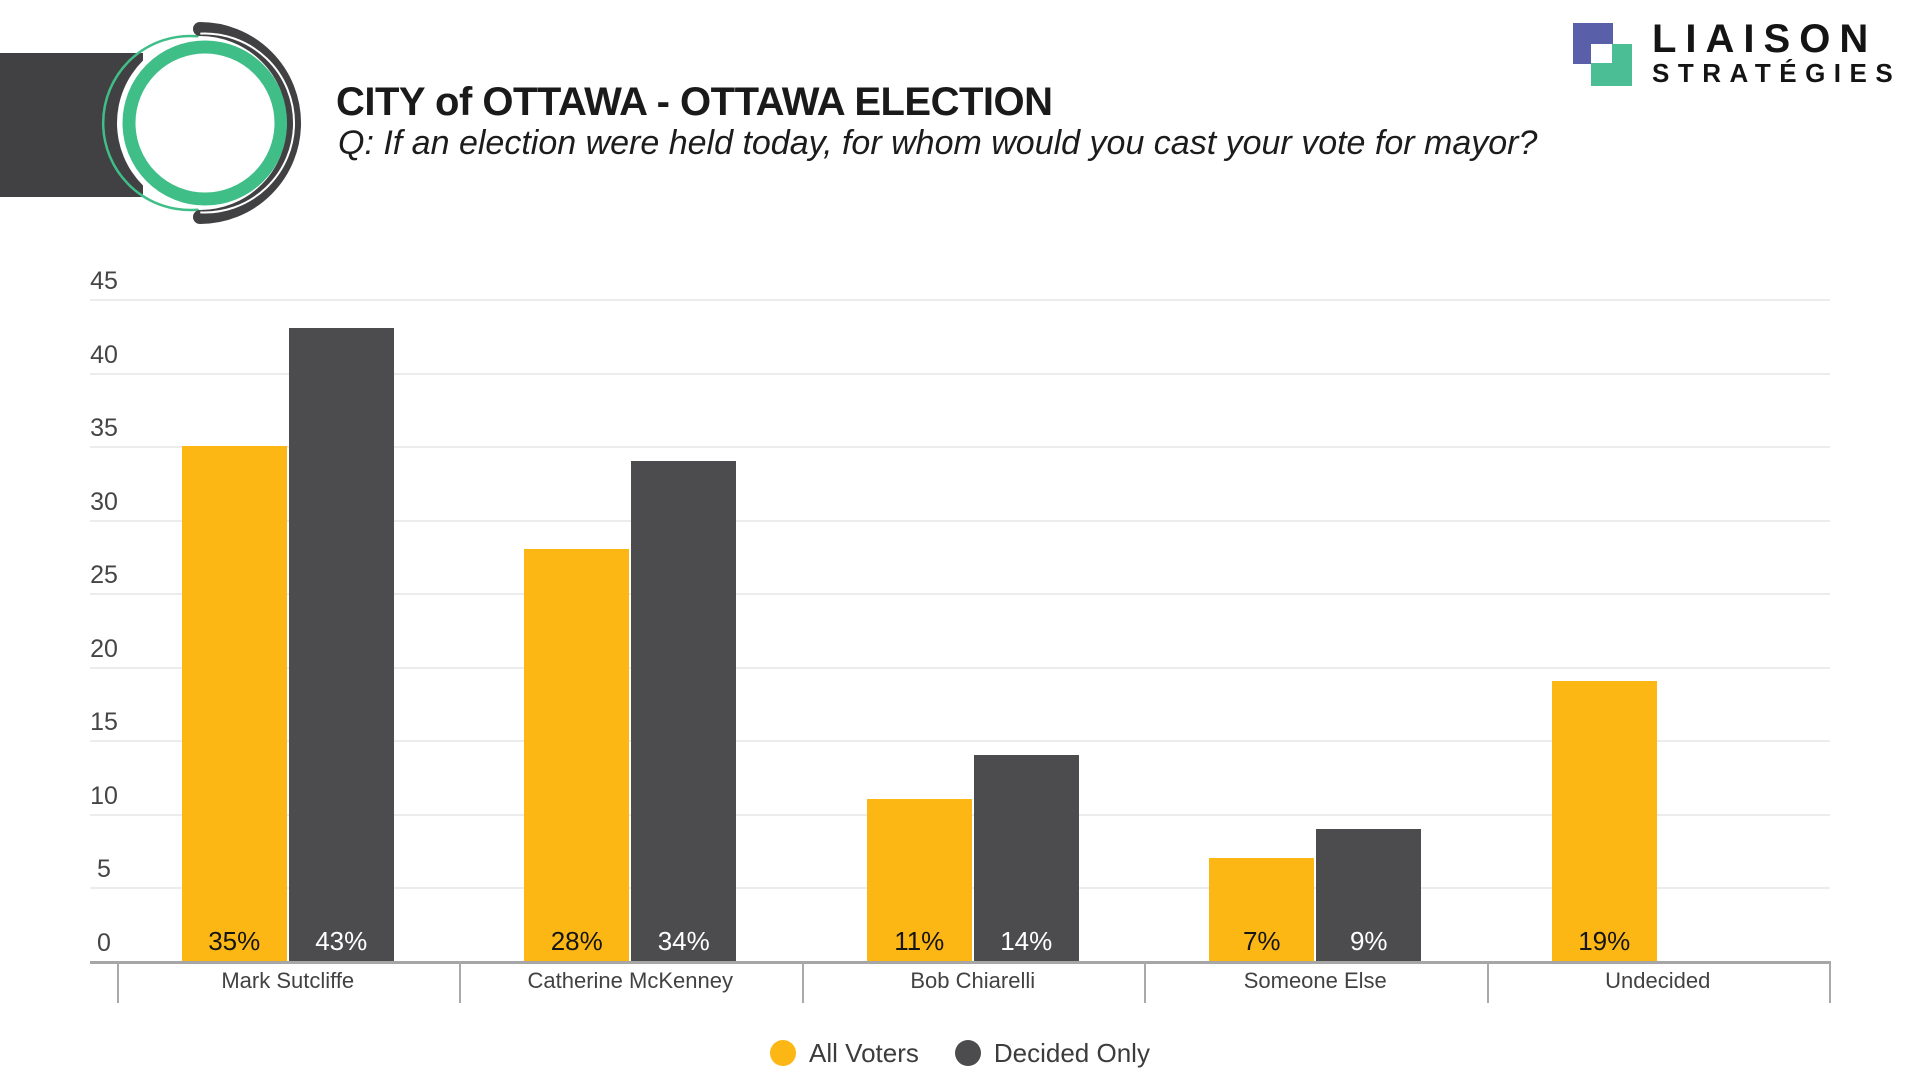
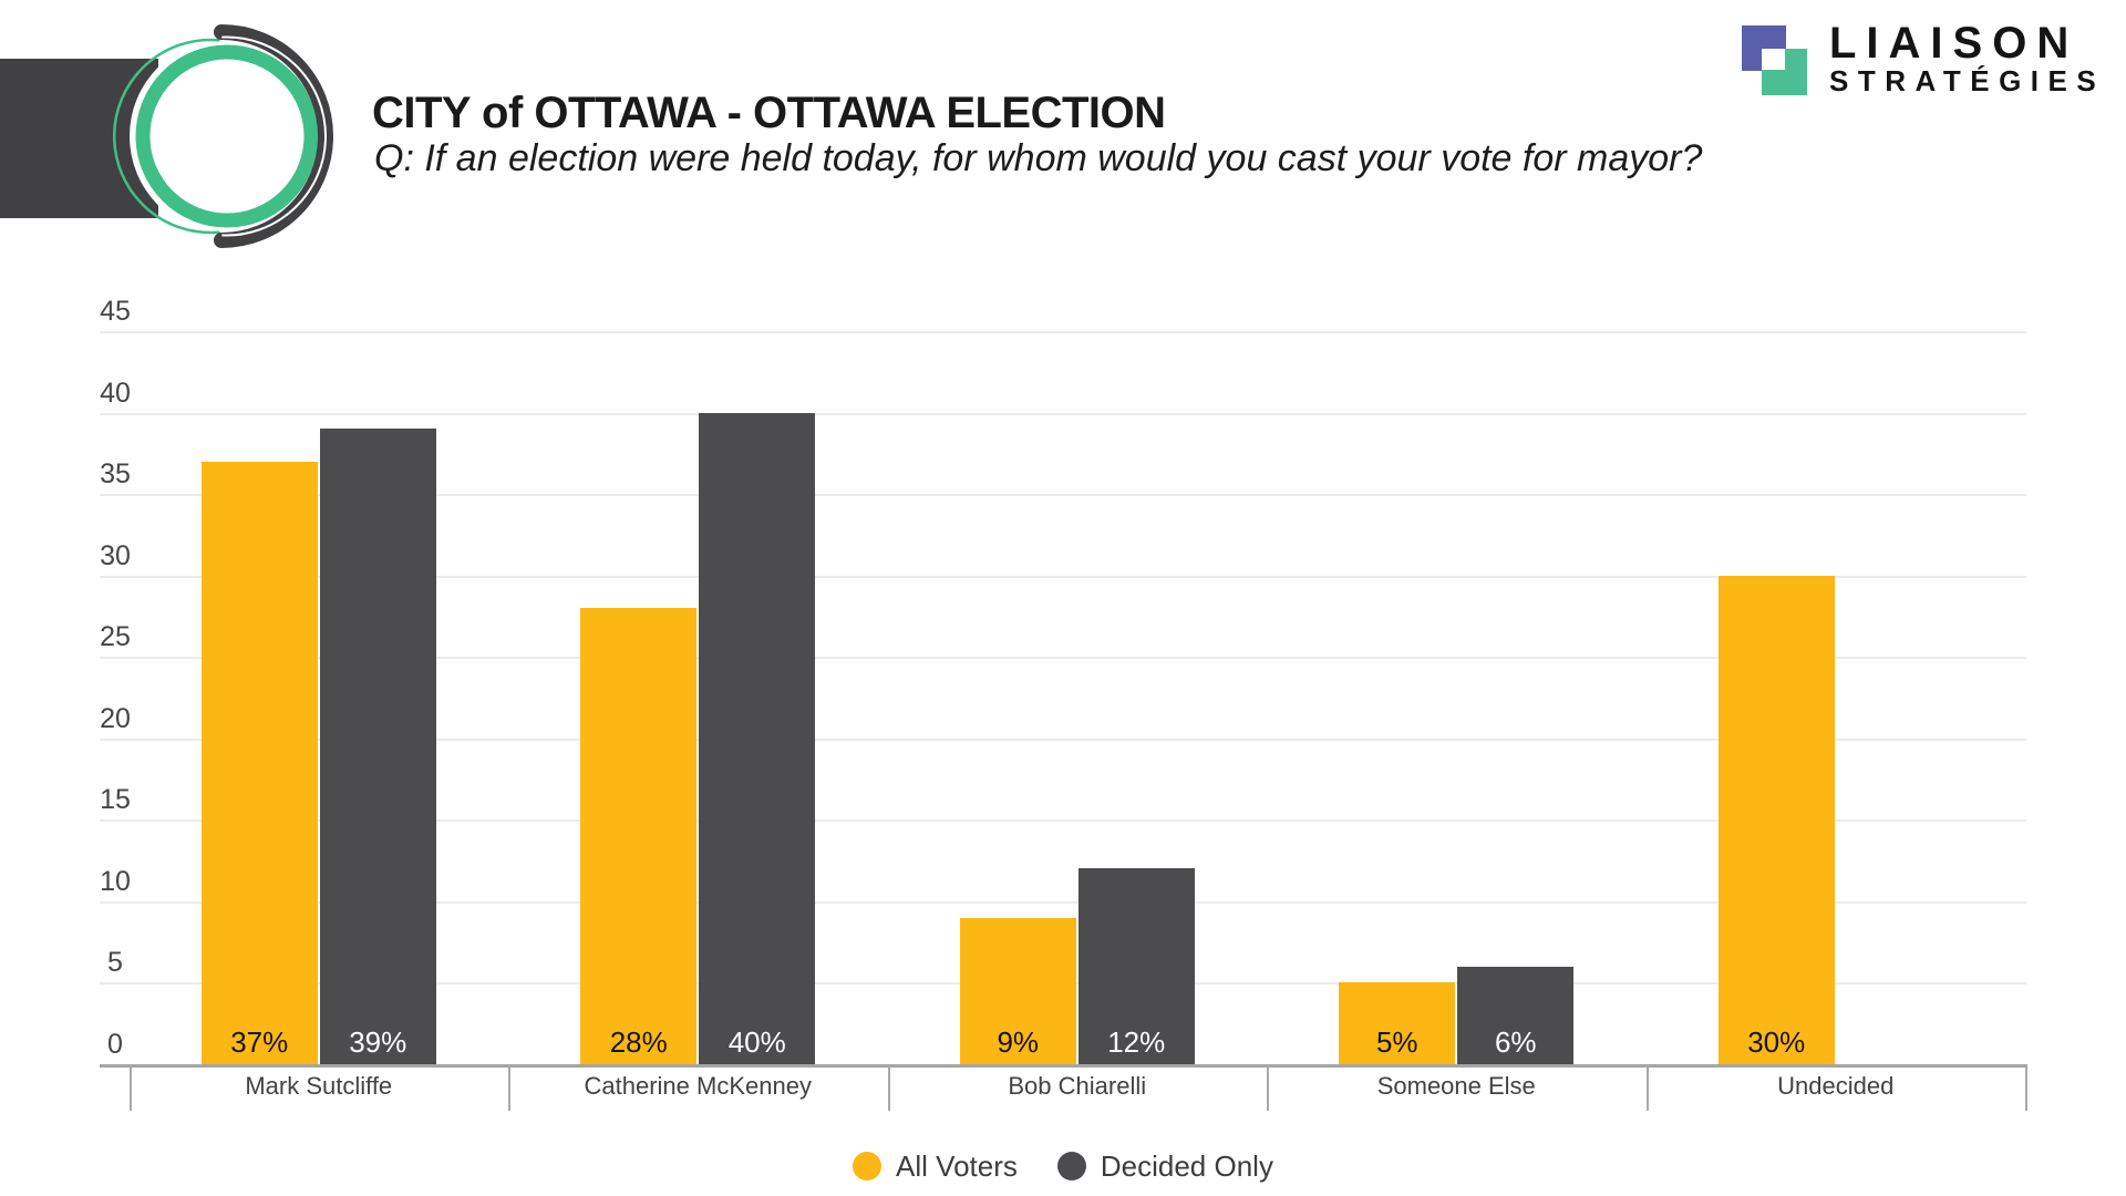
All Voters/Mark Sutcliffe: 35% -> 37%
Decided Only/Mark Sutcliffe: 43% -> 39%
Decided Only/Catherine McKenney: 34% -> 40%
All Voters/Bob Chiarelli: 11% -> 9%
Decided Only/Bob Chiarelli: 14% -> 12%
All Voters/Someone Else: 7% -> 5%
Decided Only/Someone Else: 9% -> 6%
All Voters/Undecided: 19% -> 30%
